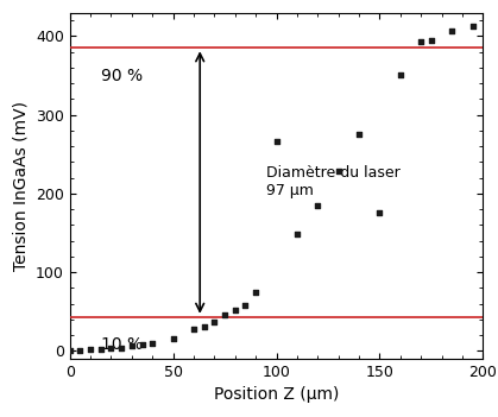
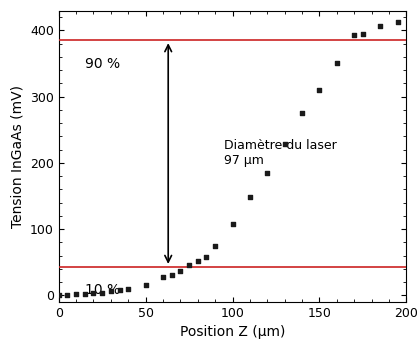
100: 266 -> 107
150: 176 -> 310
